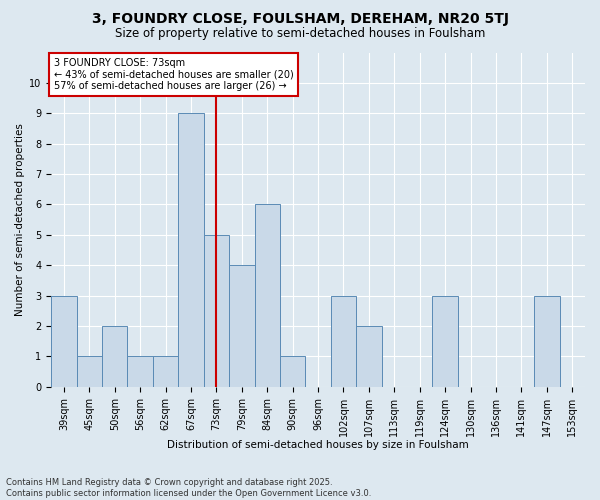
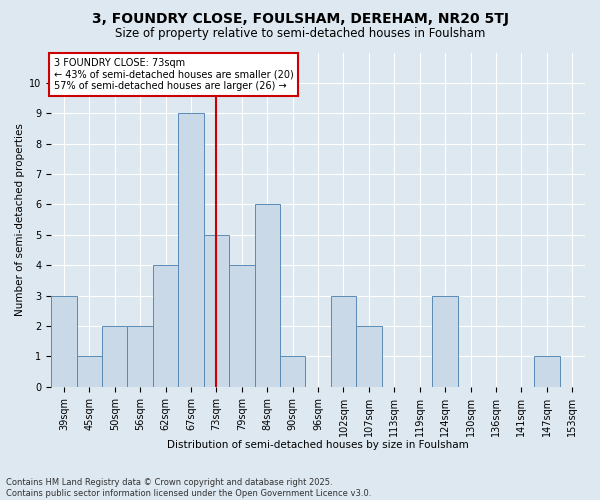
56sqm: 1 -> 2
62sqm: 1 -> 4
147sqm: 3 -> 1
